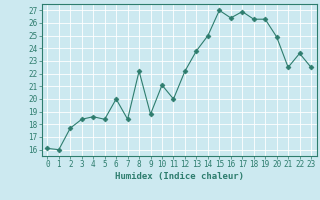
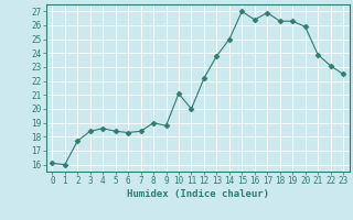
6: 20.0 -> 18.3
8: 22.2 -> 19.0
20: 24.9 -> 25.9
21: 22.5 -> 23.9
22: 23.6 -> 23.1
